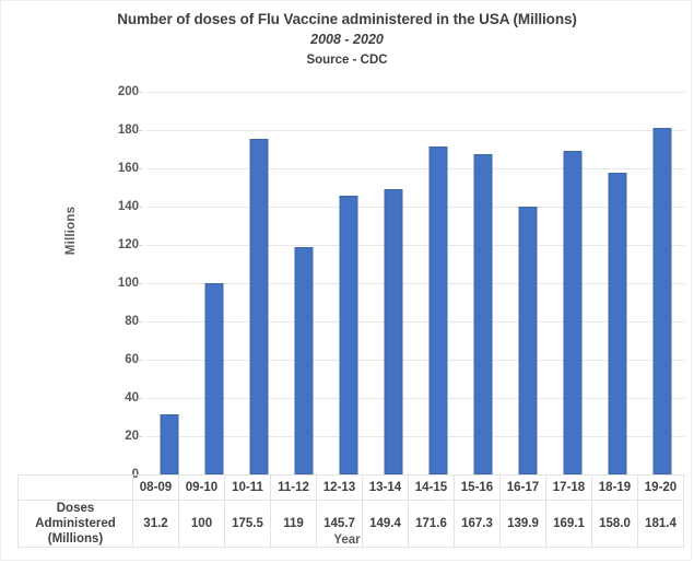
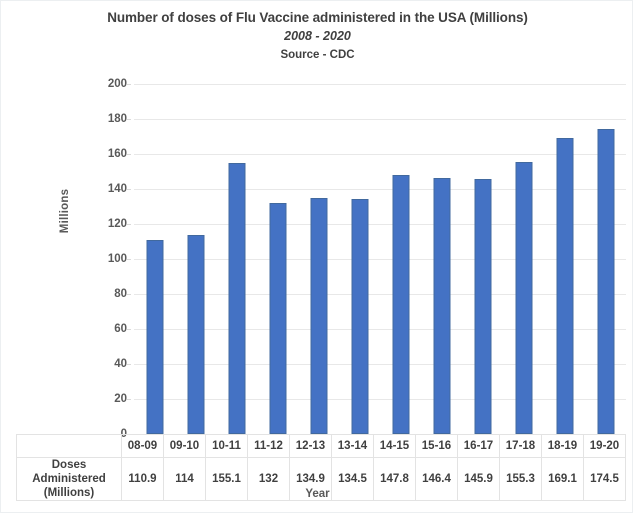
08-09: 31.2 -> 110.9
09-10: 100 -> 114
10-11: 175.5 -> 155.1
11-12: 119 -> 132
12-13: 145.7 -> 134.9
13-14: 149.4 -> 134.5
14-15: 171.6 -> 147.8
15-16: 167.3 -> 146.4
16-17: 139.9 -> 145.9
17-18: 169.1 -> 155.3
18-19: 158.0 -> 169.1
19-20: 181.4 -> 174.5
